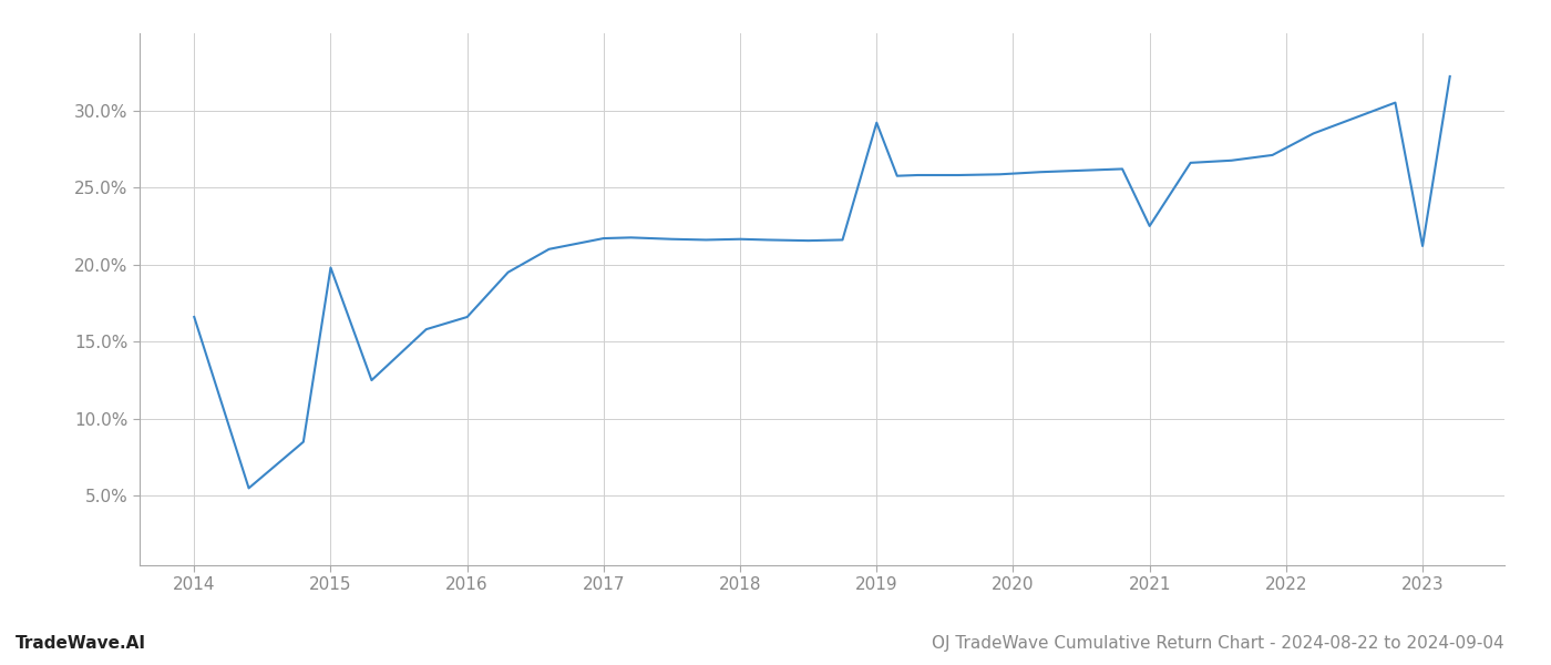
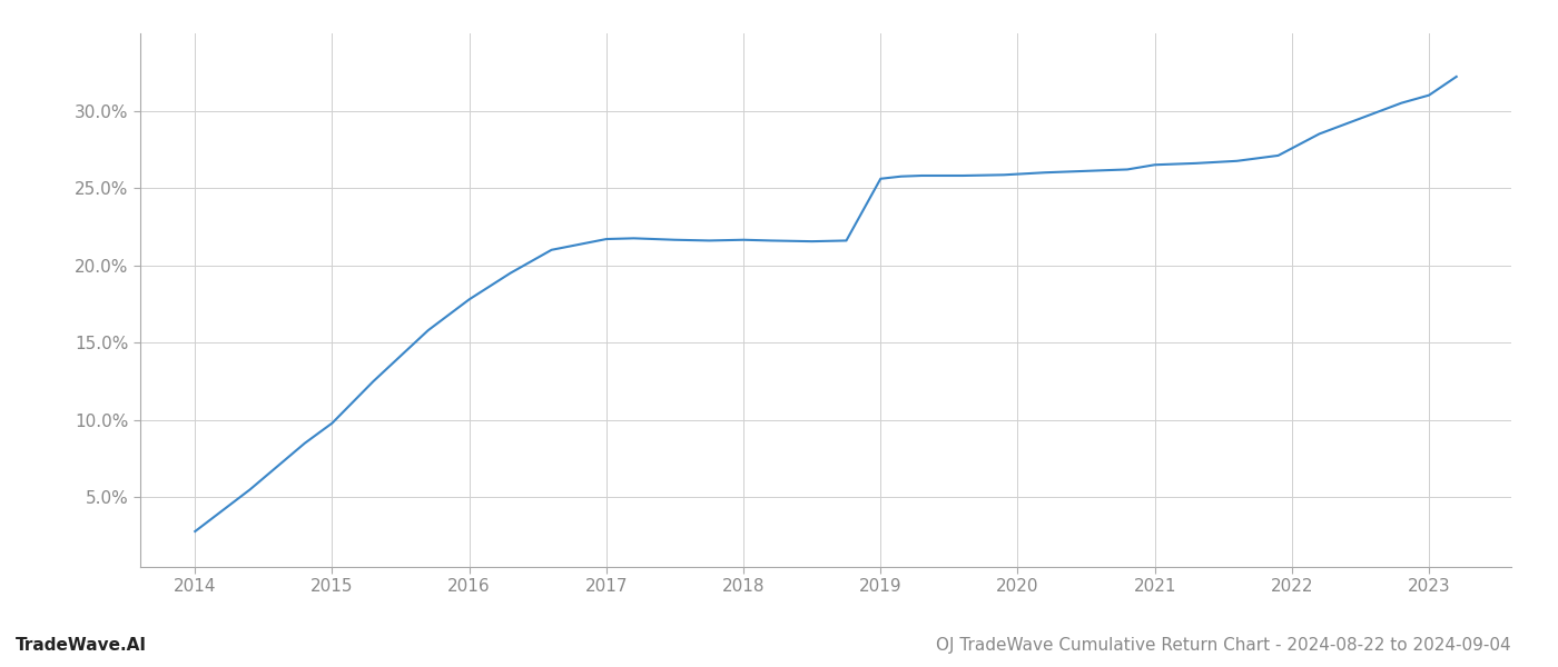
2014: 16.6% -> 2.8%
2015: 19.8% -> 9.8%
2016: 16.6% -> 17.8%
2019: 29.2% -> 25.6%
2021: 22.5% -> 26.5%
2023: 21.2% -> 31.0%
